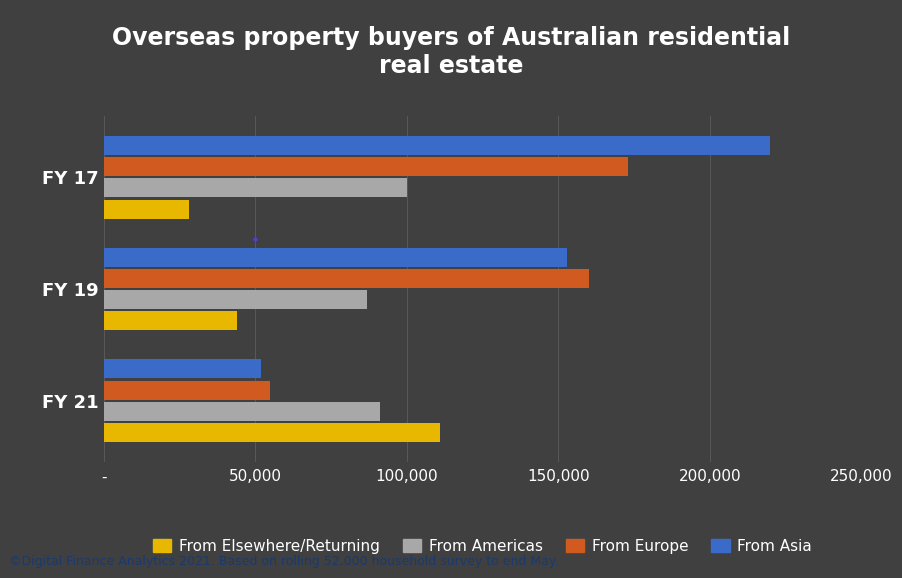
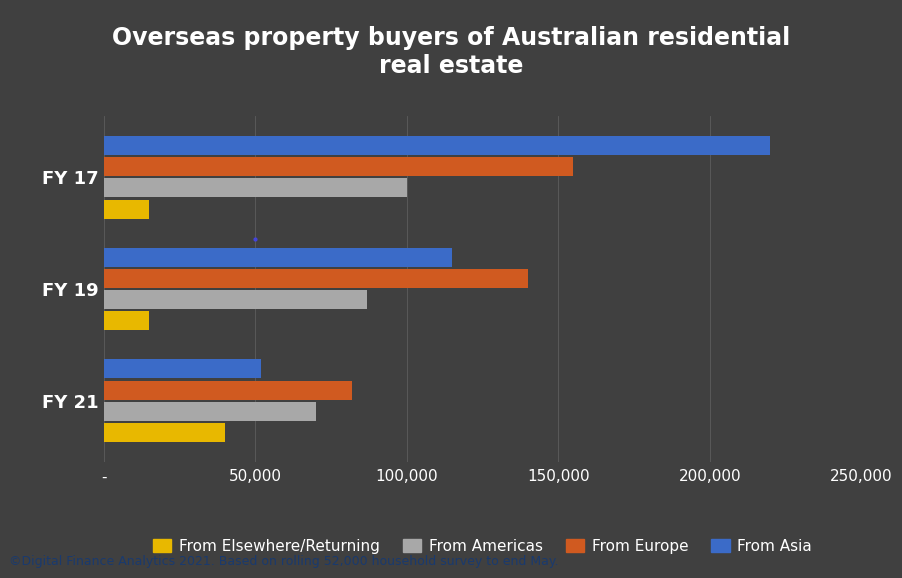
From Europe/FY 17: 173,000 -> 155,000
From Elsewhere/Returning/FY 17: 28,000 -> 15,000
From Asia/FY 19: 153,000 -> 115,000
From Europe/FY 19: 160,000 -> 140,000
From Elsewhere/Returning/FY 19: 44,000 -> 15,000
From Europe/FY 21: 55,000 -> 82,000
From Americas/FY 21: 91,000 -> 70,000
From Elsewhere/Returning/FY 21: 111,000 -> 40,000
